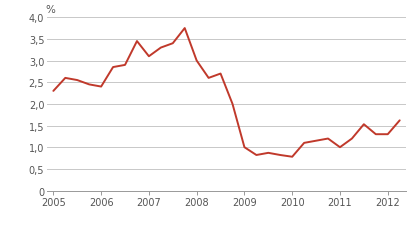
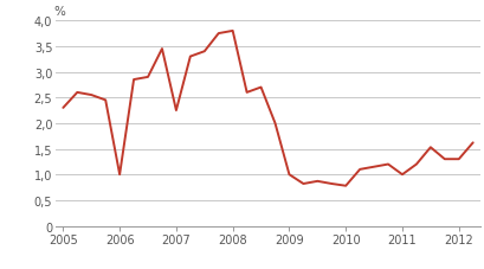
2006: 2,40 -> 1,00
2007: 3,10 -> 2,25
2008: 3,00 -> 3,80
